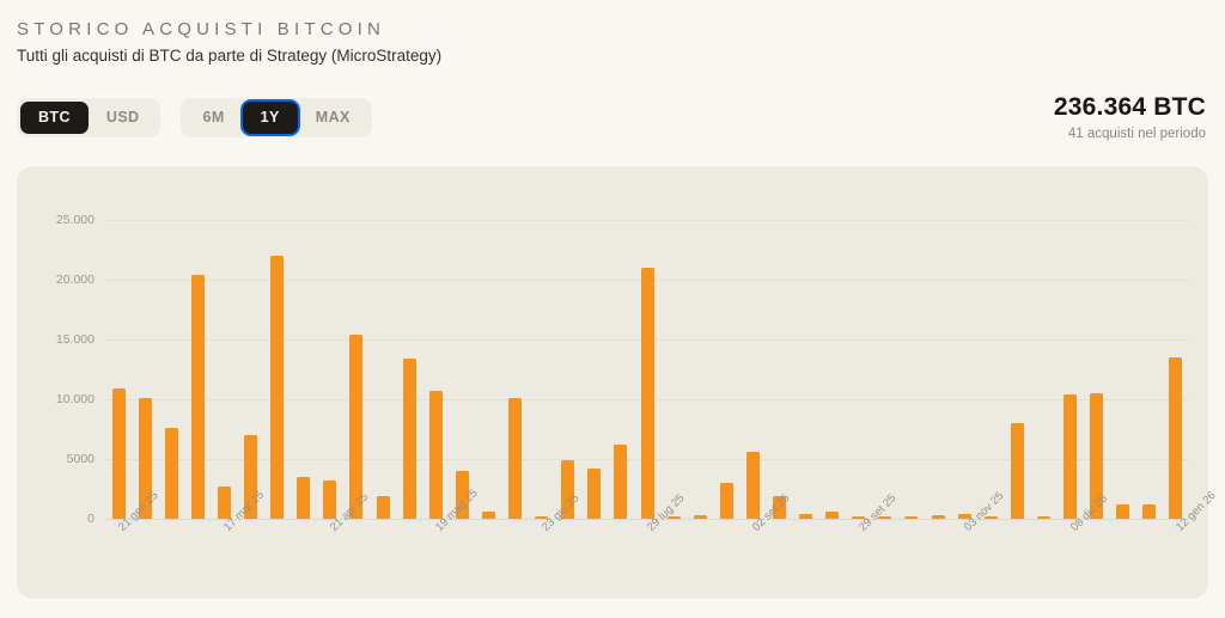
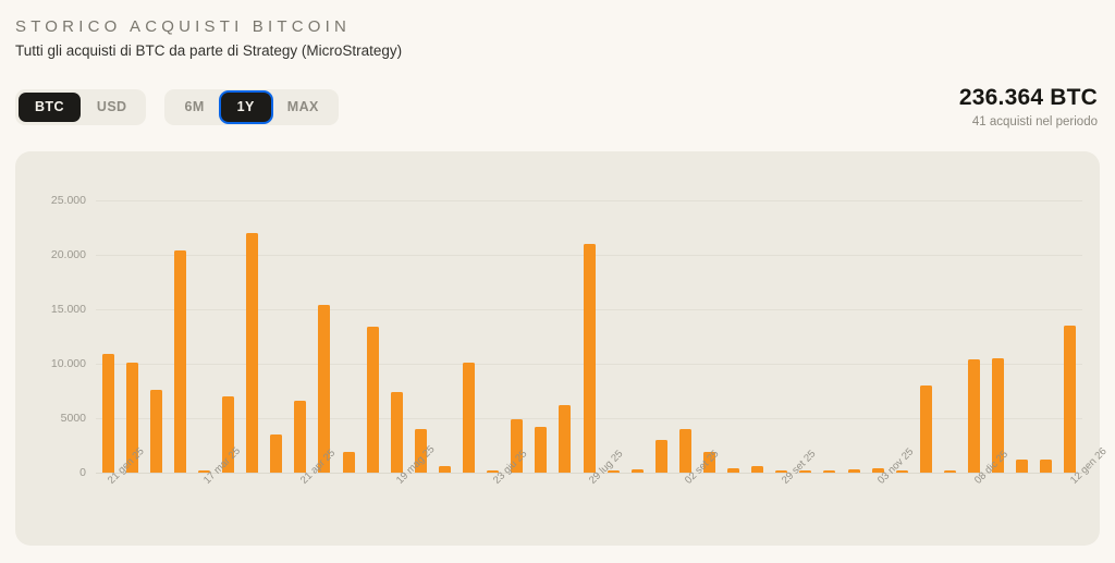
17 mar 25: 2700 -> 100
21 apr 25: 3200 -> 6600
19 mag 25: 10700 -> 7400
02 set 25: 5600 -> 4000
